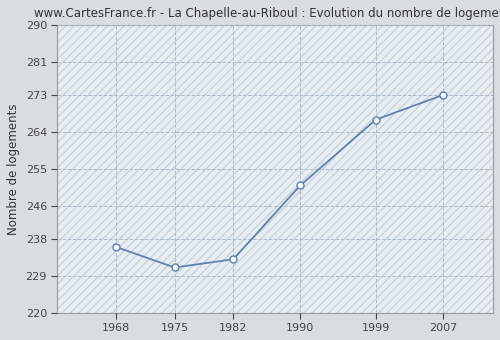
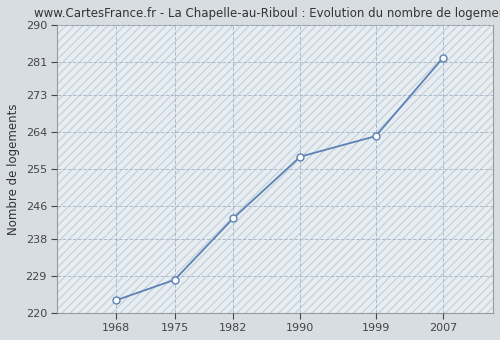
1968: 236 -> 223
1975: 231 -> 228
1982: 233 -> 243
1990: 251 -> 258
1999: 267 -> 263
2007: 273 -> 282
